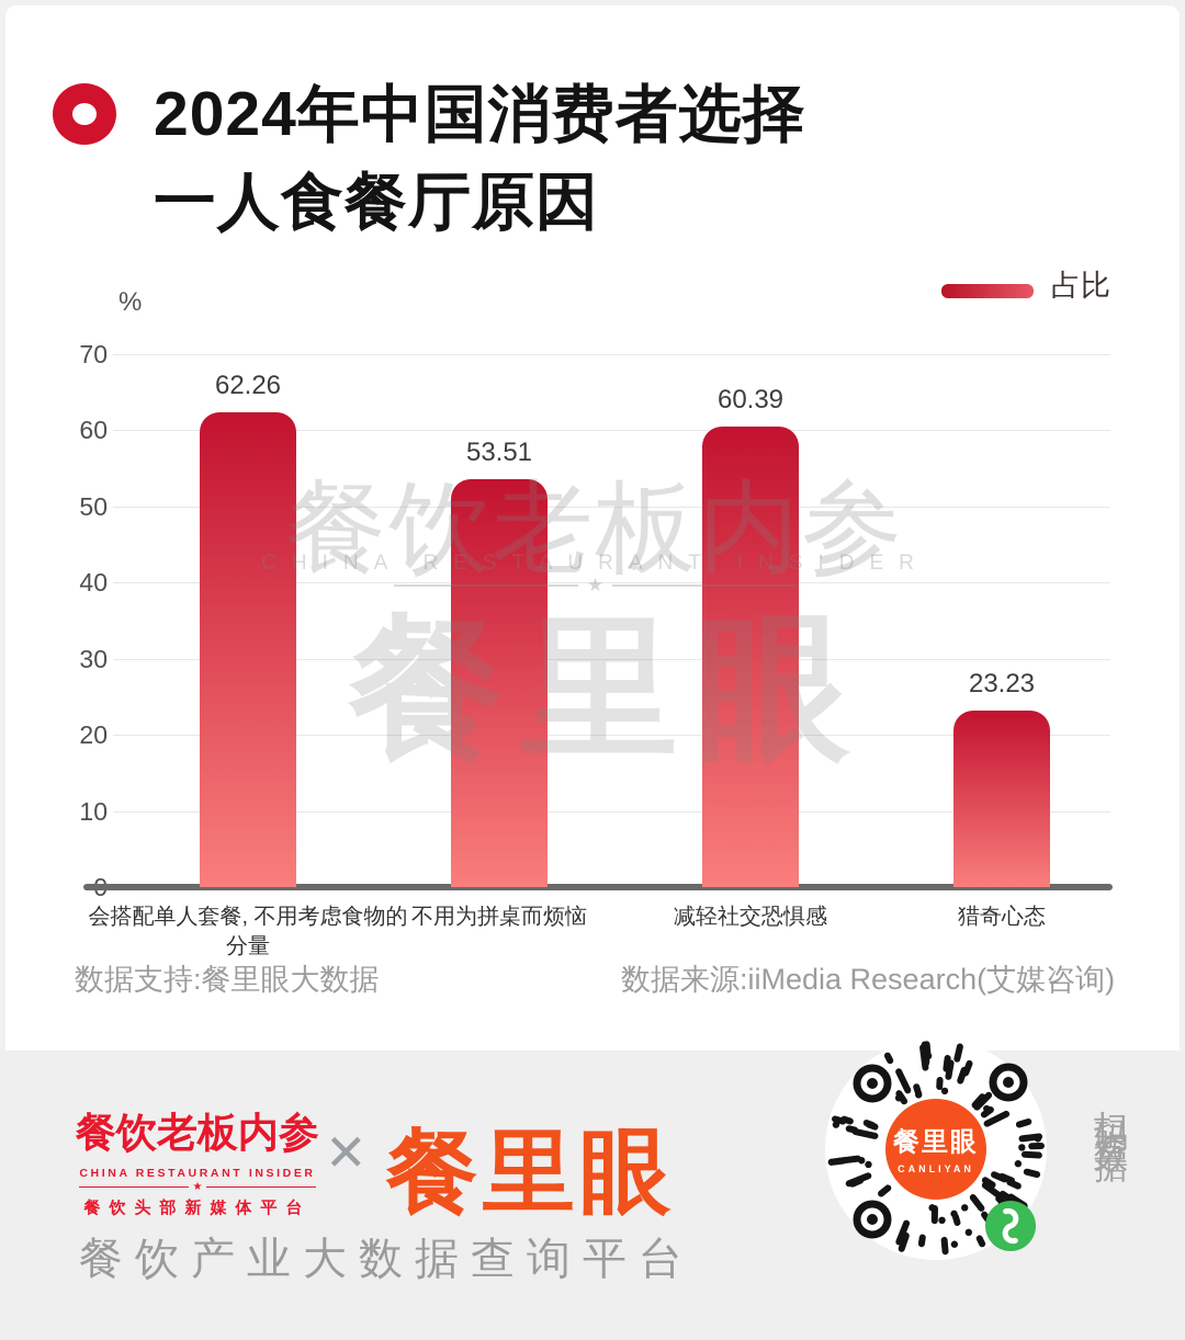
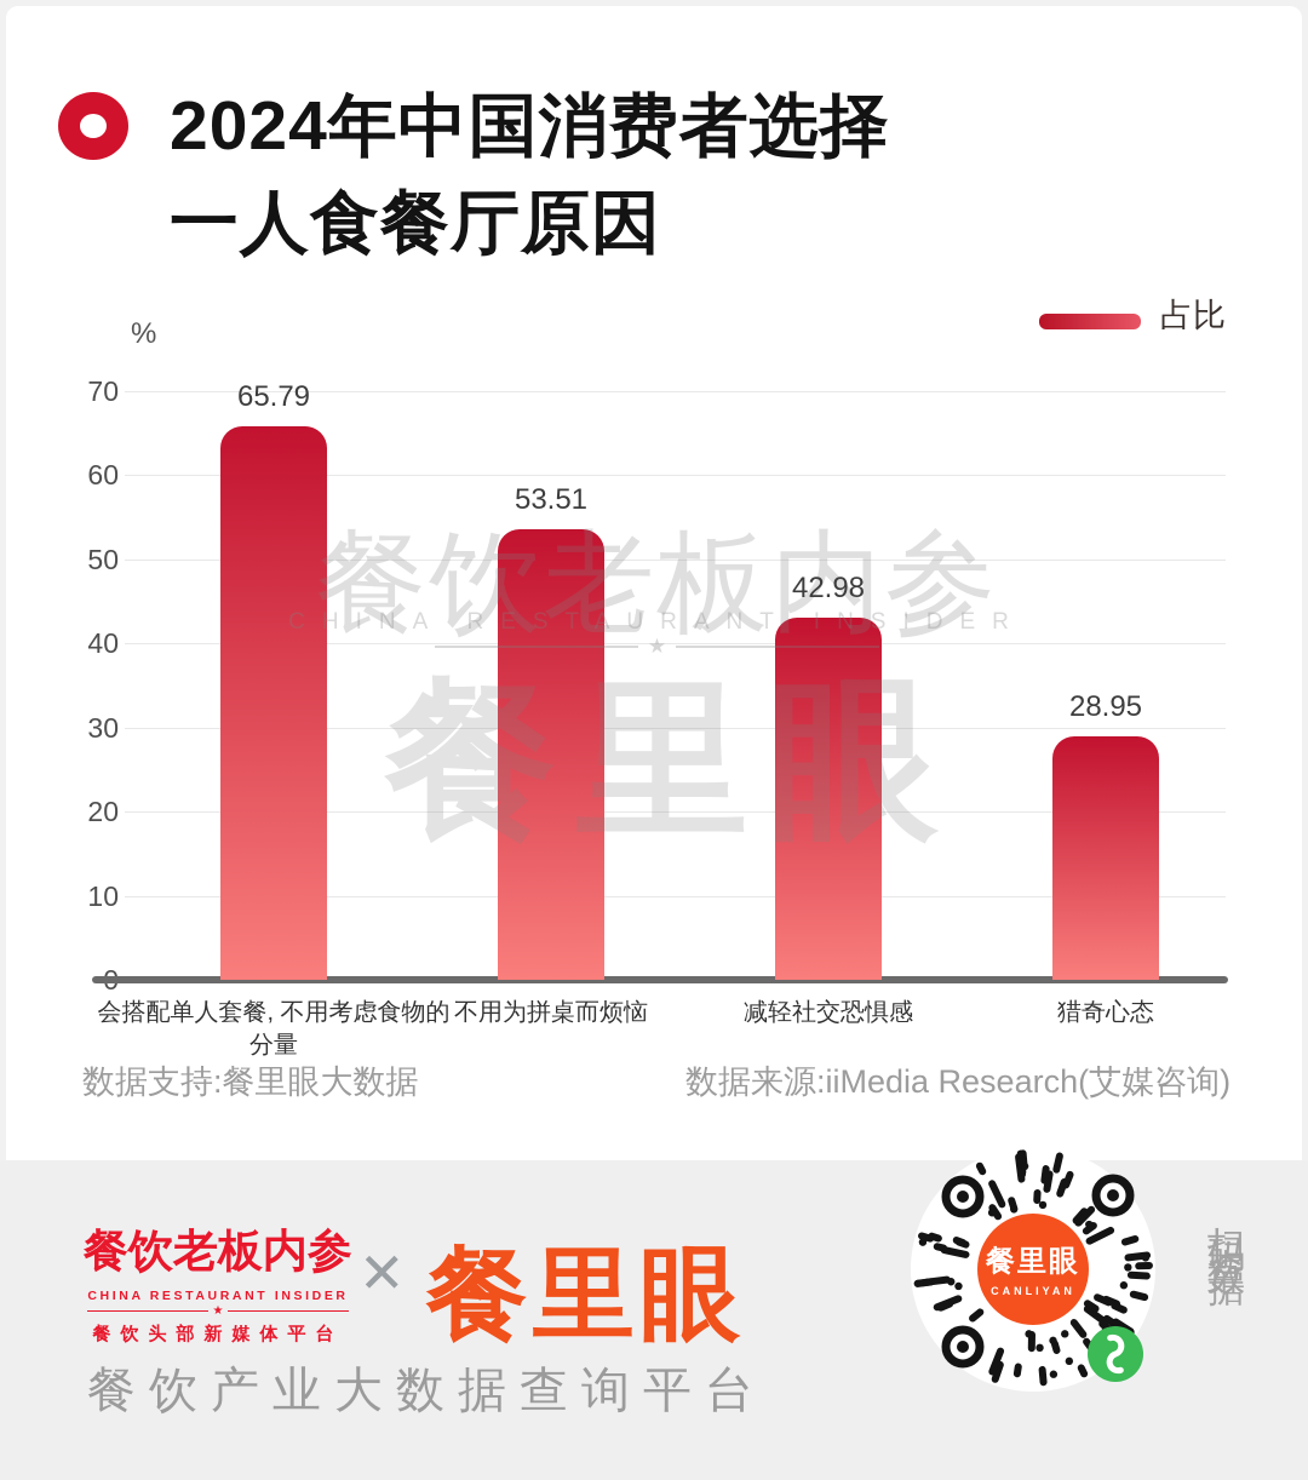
会搭配单人套餐, 不用考虑食物的分量: 62.26 -> 65.79
减轻社交恐惧感: 60.39 -> 42.98
猎奇心态: 23.23 -> 28.95
